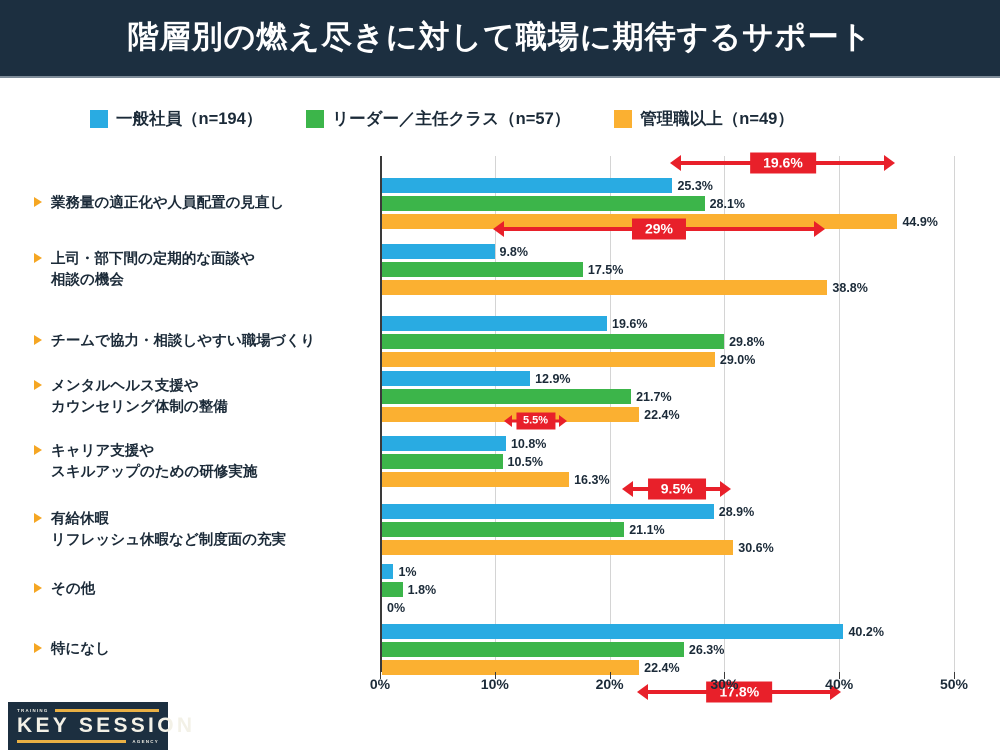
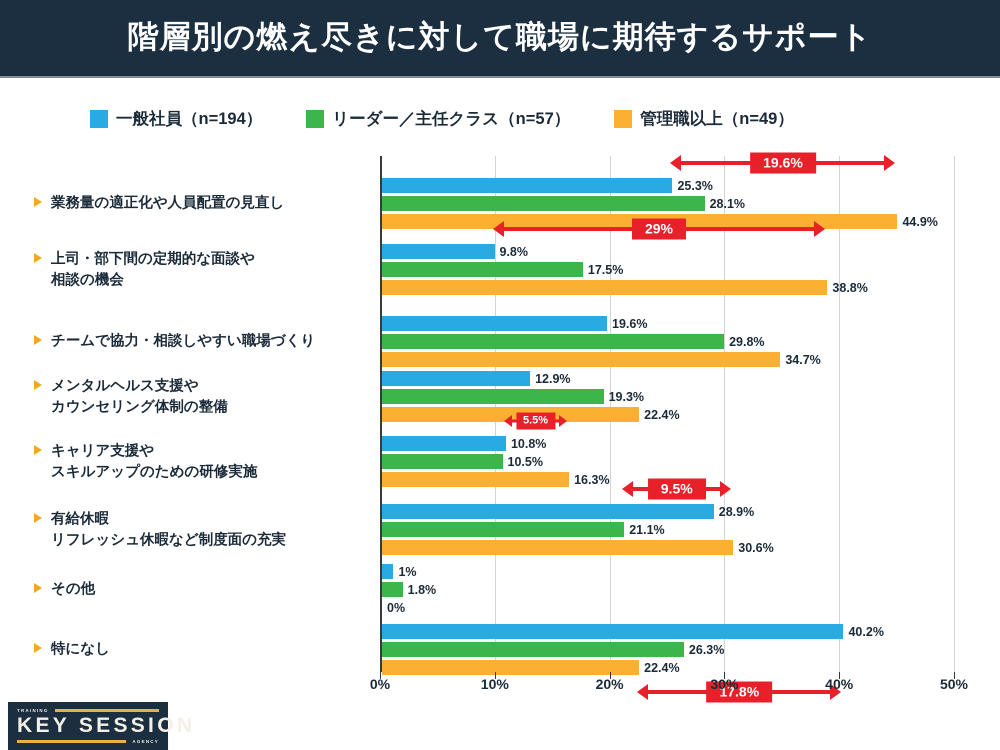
管理職以上（n=49）/チームで協力・相談しやすい職場づくり: 29.0% -> 34.7%
リーダー／主任クラス（n=57）/メンタルヘルス支援や カウンセリング体制の整備: 21.7% -> 19.3%
